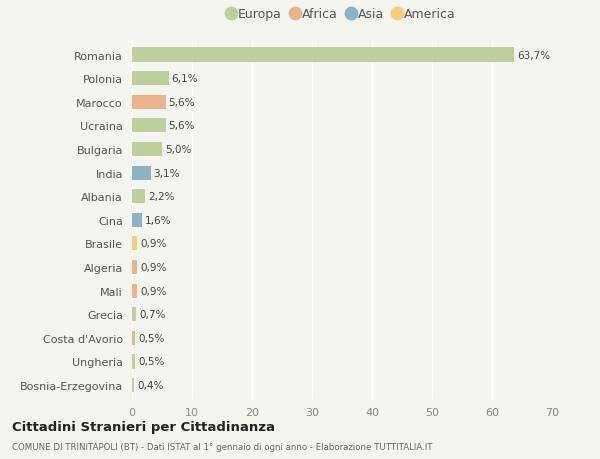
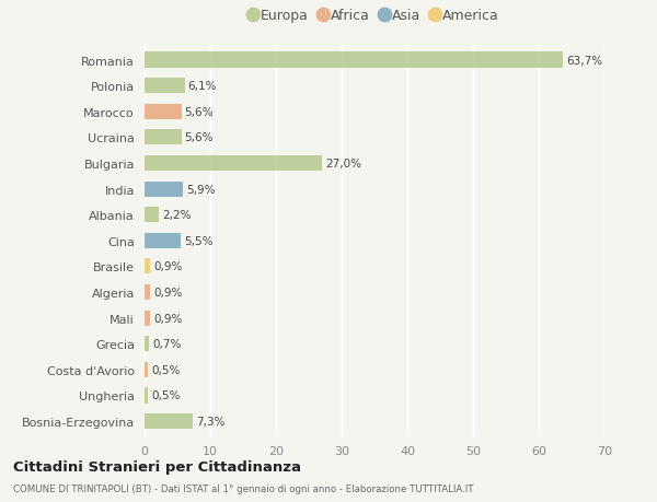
Bulgaria: 5,0% -> 27,0%
India: 3,1% -> 5,9%
Cina: 1,6% -> 5,5%
Bosnia-Erzegovina: 0,4% -> 7,3%
